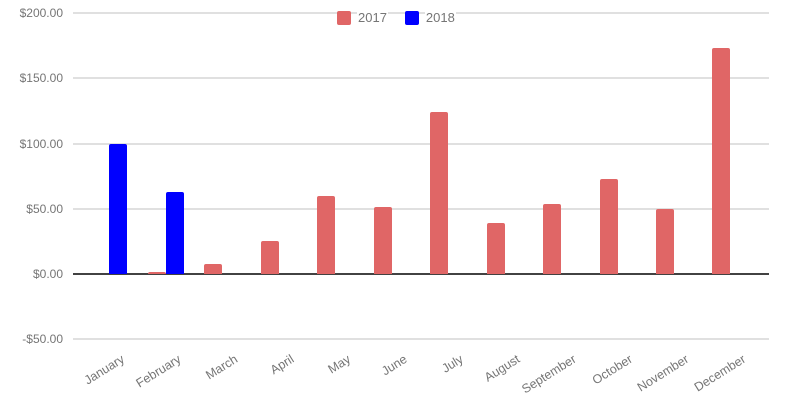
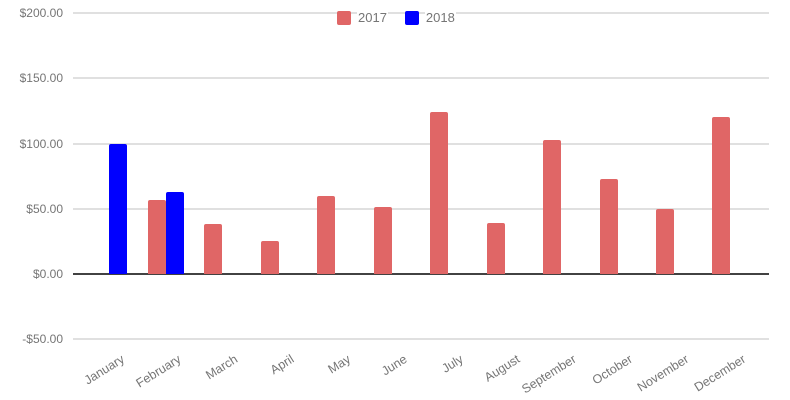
2017/February: $2 -> $57
2017/March: $8 -> $38
2017/September: $54 -> $103
2017/December: $173 -> $120
